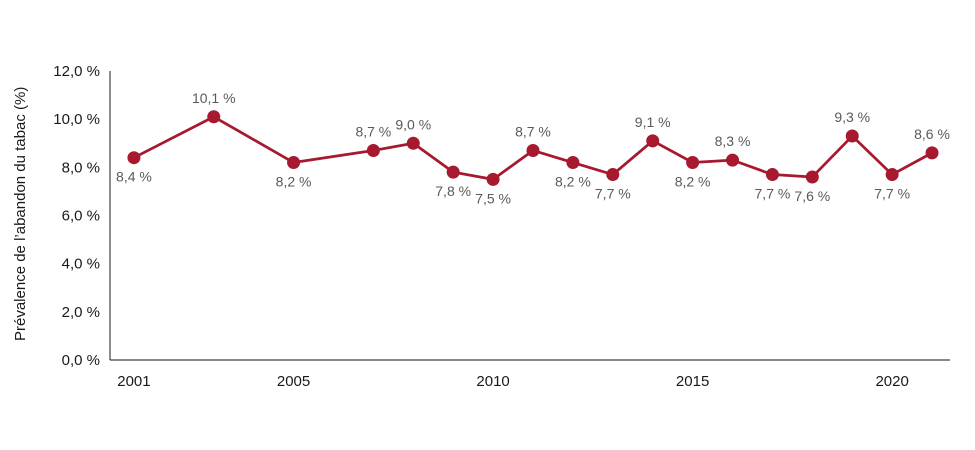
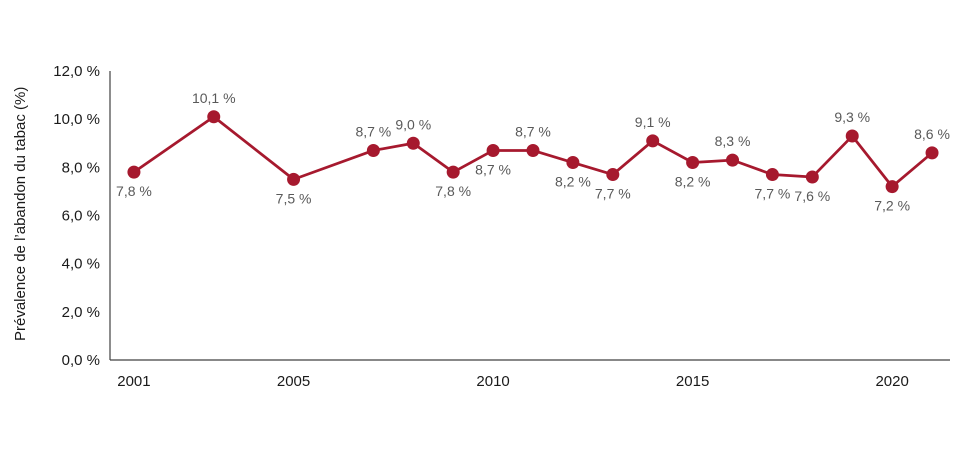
2001: 8,4 -> 7,8
2005: 8,2 -> 7,5
2010: 7,5 -> 8,7
2020: 7,7 -> 7,2
